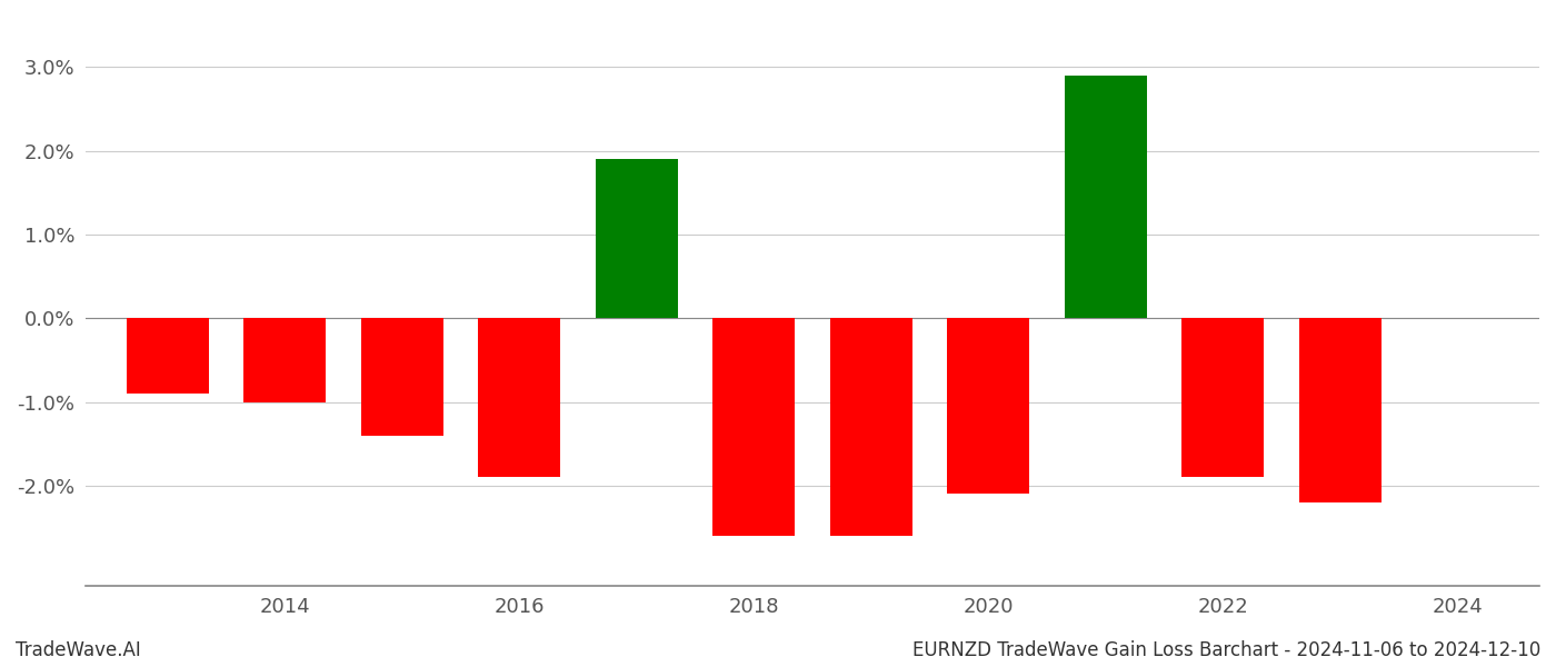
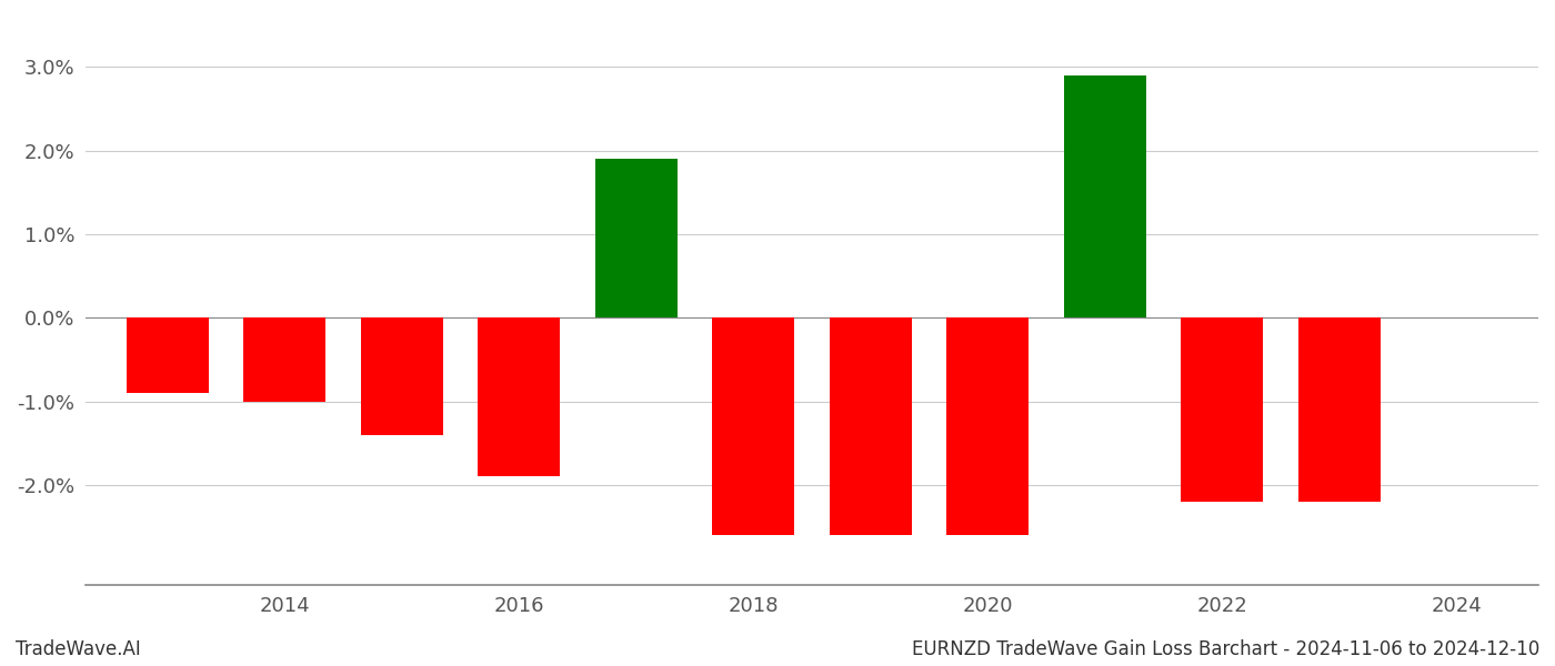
2020: -2.1% -> -2.6%
2022: -1.9% -> -2.2%
